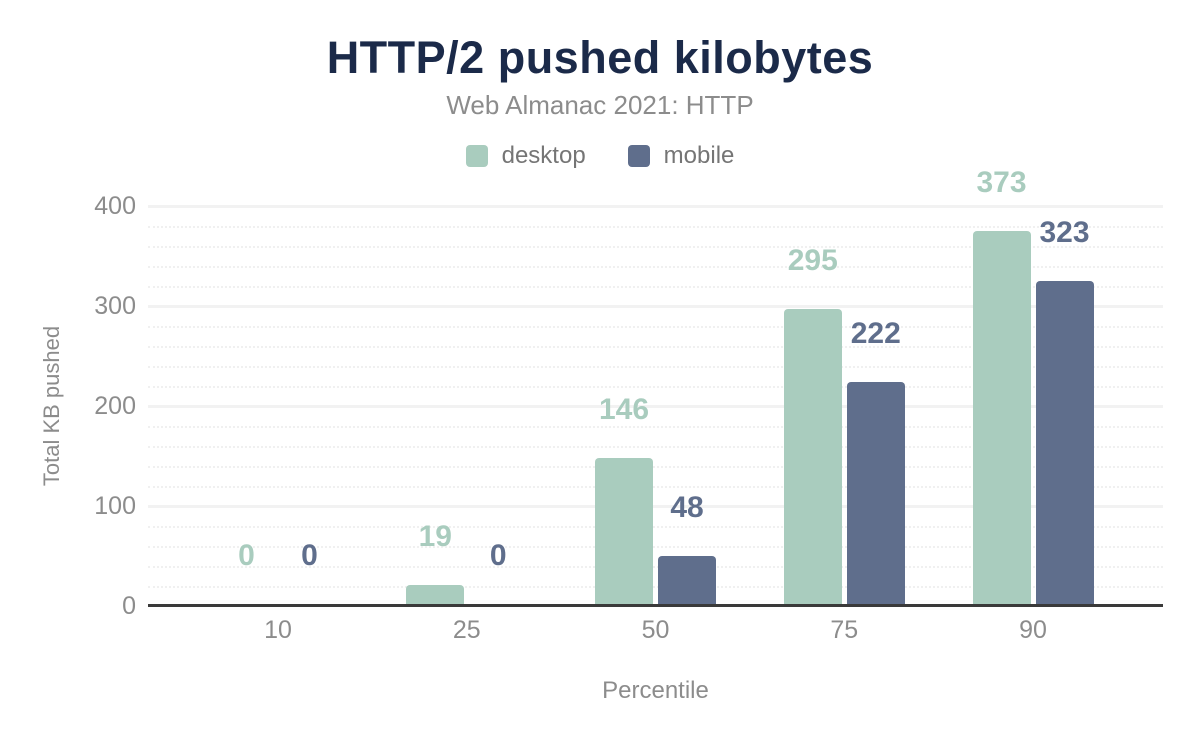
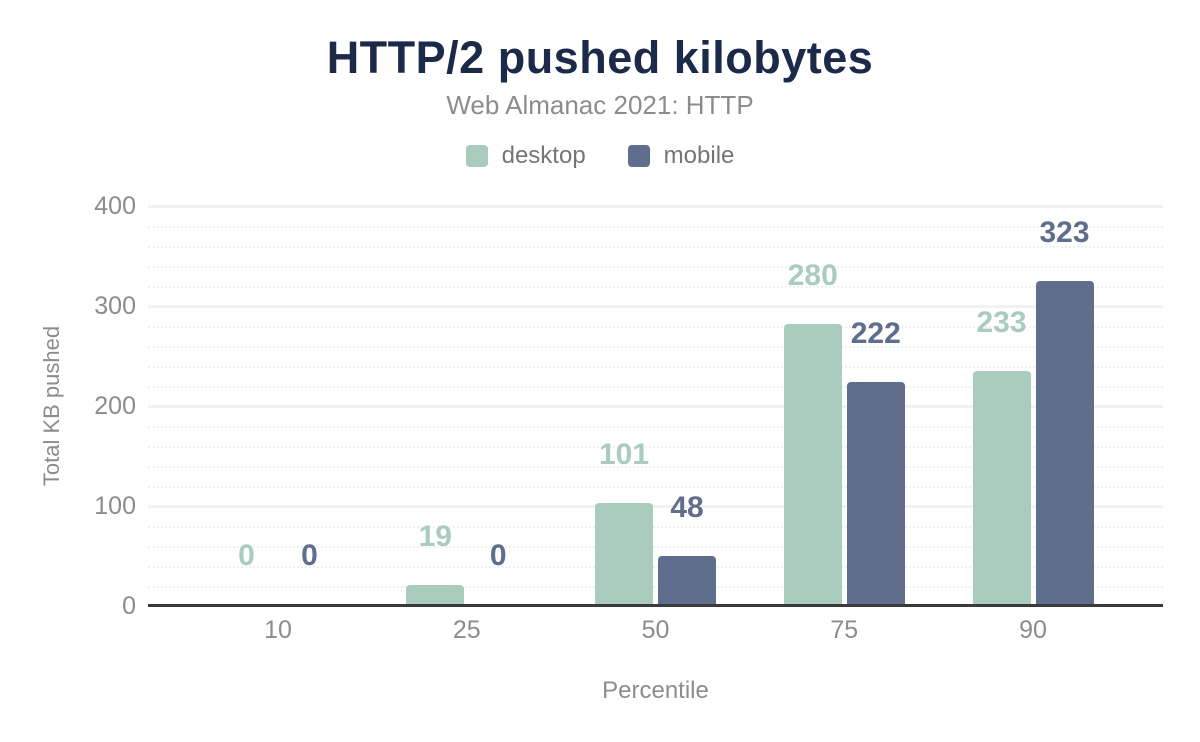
desktop/50: 146 -> 101
desktop/75: 295 -> 280
desktop/90: 373 -> 233
